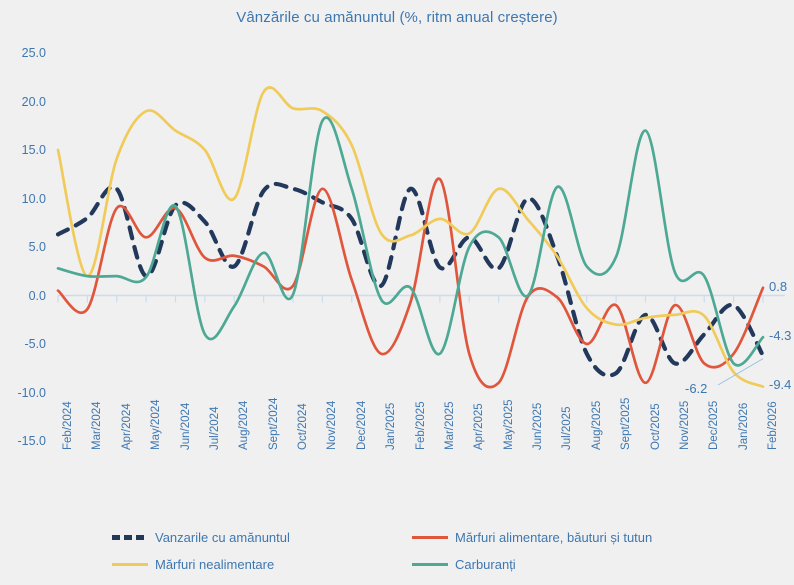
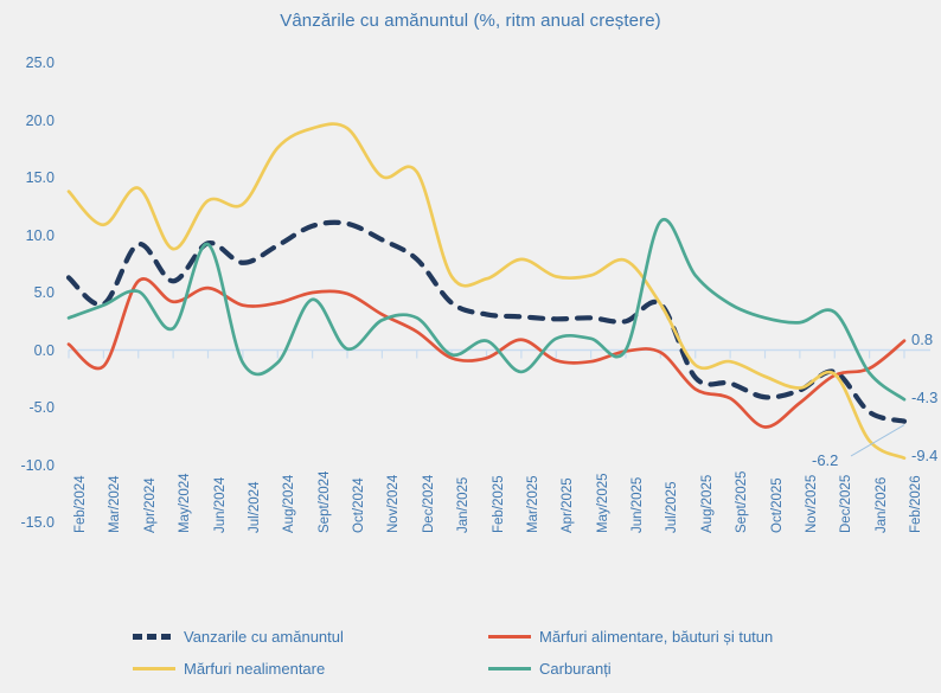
Mărfuri nealimentare/Feb/2024: 15 -> 14
Vanzarile cu amănuntul/Mar/2024: 8 -> 4
Mărfuri nealimentare/Mar/2024: 2 -> 11
Carburanți/Mar/2024: 2 -> 4
Vanzarile cu amănuntul/Apr/2024: 11 -> 9
Mărfuri alimentare, băuturi și tutun/Apr/2024: 9 -> 6
Carburanți/Apr/2024: 2 -> 5
Vanzarile cu amănuntul/May/2024: 2 -> 6
Mărfuri alimentare, băuturi și tutun/May/2024: 6 -> 4
Mărfuri nealimentare/May/2024: 19 -> 9
Mărfuri alimentare, băuturi și tutun/Jun/2024: 9 -> 5
Mărfuri nealimentare/Jun/2024: 17 -> 13
Mărfuri nealimentare/Jul/2024: 15 -> 13
Carburanți/Jul/2024: -4 -> -1
Vanzarile cu amănuntul/Aug/2024: 3 -> 9
Mărfuri nealimentare/Aug/2024: 10 -> 18
Mărfuri alimentare, băuturi și tutun/Sept/2024: 3 -> 5
Mărfuri nealimentare/Sept/2024: 21 -> 19
Mărfuri alimentare, băuturi și tutun/Oct/2024: 1 -> 5
Mărfuri alimentare, băuturi și tutun/Nov/2024: 11 -> 3
Mărfuri nealimentare/Nov/2024: 19 -> 15
Carburanți/Nov/2024: 18 -> 3
Carburanți/Dec/2024: 11 -> 3
Vanzarile cu amănuntul/Jan/2025: 1 -> 4
Mărfuri alimentare, băuturi și tutun/Jan/2025: -6 -> -1
Vanzarile cu amănuntul/Feb/2025: 11 -> 3
Mărfuri alimentare, băuturi și tutun/Mar/2025: 12 -> 1
Carburanți/Mar/2025: -6 -> -2
Vanzarile cu amănuntul/Apr/2025: 6 -> 3
Mărfuri alimentare, băuturi și tutun/Apr/2025: -6 -> -1
Carburanți/Apr/2025: 5 -> 1
Mărfuri alimentare, băuturi și tutun/May/2025: -9 -> -1
Mărfuri nealimentare/May/2025: 11 -> 6
Carburanți/May/2025: 6 -> 1
Vanzarile cu amănuntul/Jun/2025: 10 -> 2
Vanzarile cu amănuntul/Aug/2025: -6 -> -2
Mărfuri alimentare, băuturi și tutun/Aug/2025: -5 -> -3
Carburanți/Aug/2025: 3 -> 6
Vanzarile cu amănuntul/Sept/2025: -8 -> -3
Mărfuri alimentare, băuturi și tutun/Sept/2025: -1 -> -4
Mărfuri nealimentare/Sept/2025: -3 -> -1
Vanzarile cu amănuntul/Oct/2025: -2 -> -4
Mărfuri alimentare, băuturi și tutun/Oct/2025: -9 -> -7
Carburanți/Oct/2025: 17 -> 3
Vanzarile cu amănuntul/Nov/2025: -7 -> -4
Mărfuri alimentare, băuturi și tutun/Nov/2025: -1 -> -5
Mărfuri nealimentare/Nov/2025: -2 -> -3
Vanzarile cu amănuntul/Dec/2025: -4 -> -2
Mărfuri alimentare, băuturi și tutun/Dec/2025: -7 -> -2
Carburanți/Dec/2025: 2 -> 3
Vanzarile cu amănuntul/Jan/2026: -1 -> -5
Mărfuri alimentare, băuturi și tutun/Jan/2026: -6 -> -2
Carburanți/Jan/2026: -7 -> -2
